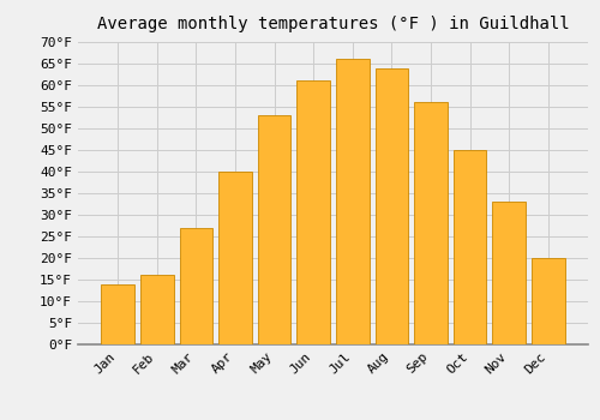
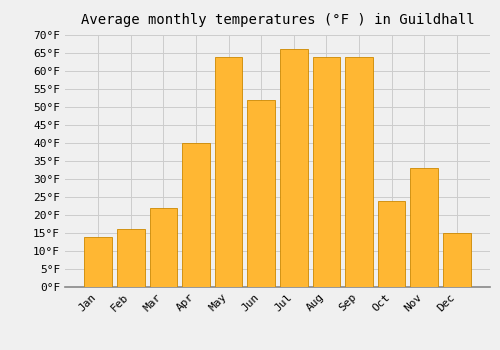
Mar: 27°F -> 22°F
May: 53°F -> 64°F
Jun: 61°F -> 52°F
Sep: 56°F -> 64°F
Oct: 45°F -> 24°F
Dec: 20°F -> 15°F
